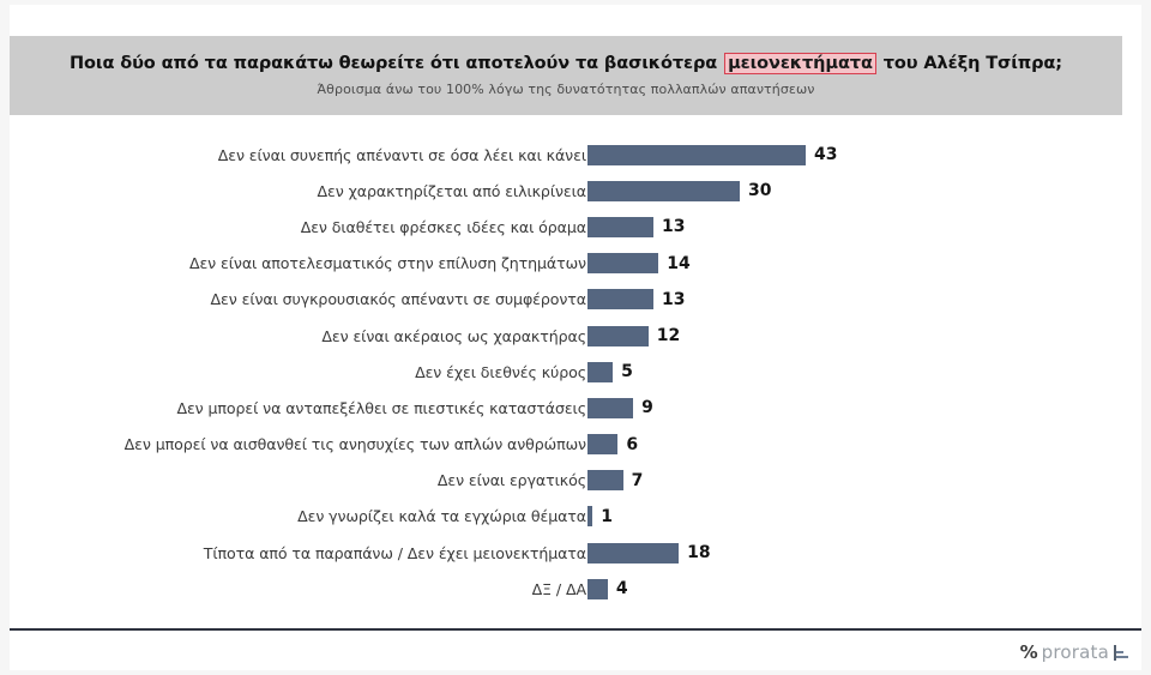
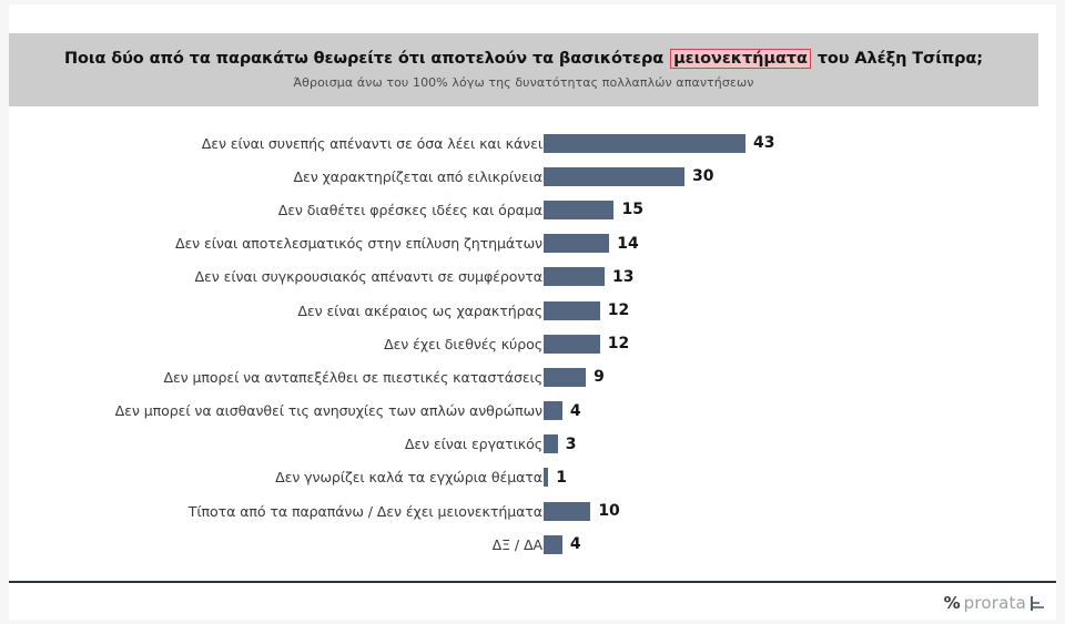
Δεν διαθέτει φρέσκες ιδέες και όραμα: 13 -> 15
Δεν έχει διεθνές κύρος: 5 -> 12
Δεν μπορεί να αισθανθεί τις ανησυχίες των απλών ανθρώπων: 6 -> 4
Δεν είναι εργατικός: 7 -> 3
Τίποτα από τα παραπάνω / Δεν έχει μειονεκτήματα: 18 -> 10
